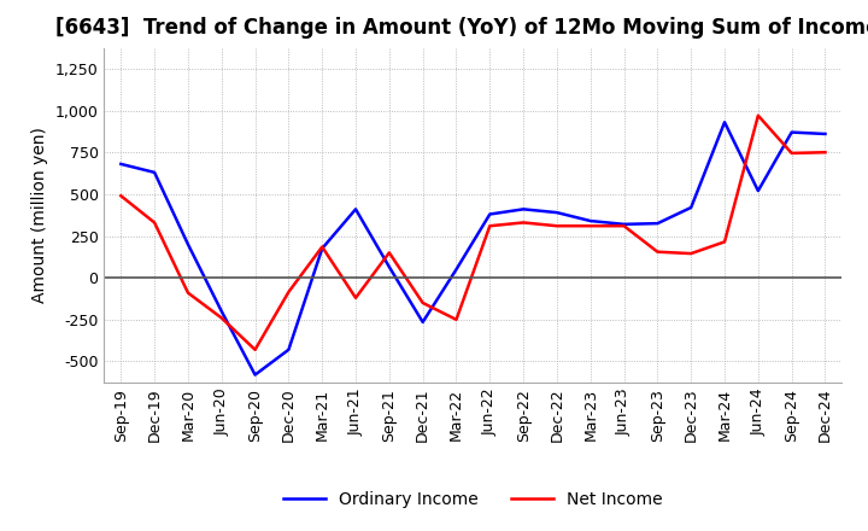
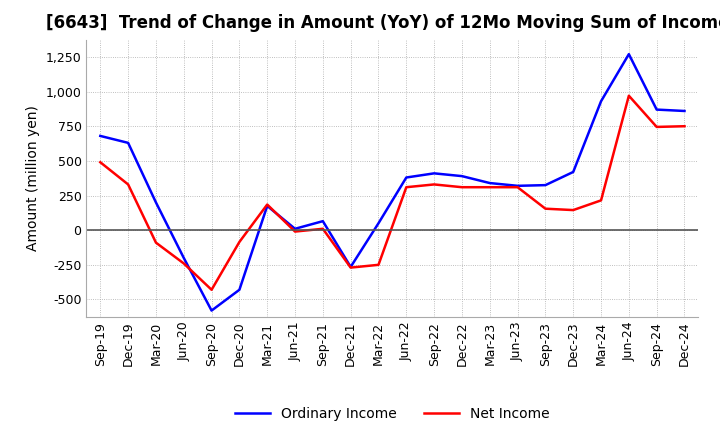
Ordinary Income/Jun-21: 410 -> 10
Net Income/Jun-21: -120 -> -10
Net Income/Sep-21: 150 -> 10
Net Income/Dec-21: -150 -> -270
Ordinary Income/Jun-24: 520 -> 1,270
